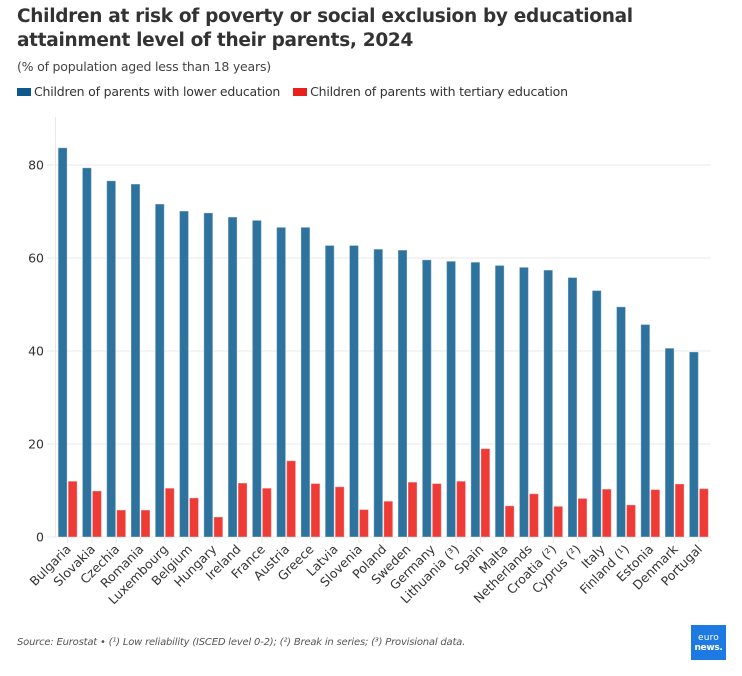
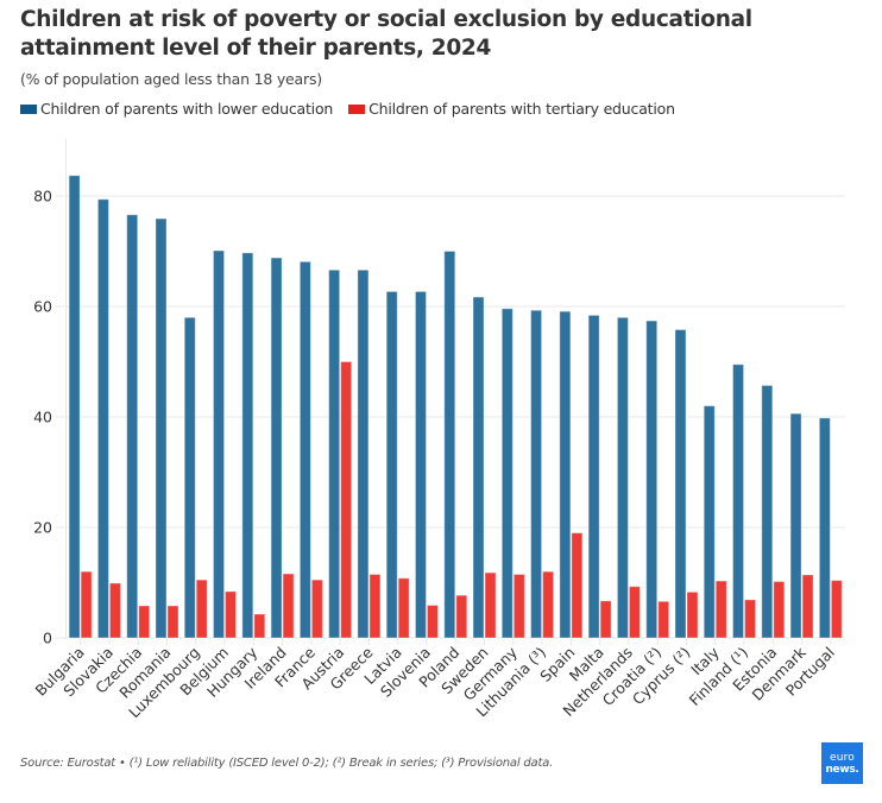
Children of parents with lower education/Luxembourg: 72 -> 58
Children of parents with tertiary education/Austria: 16 -> 50
Children of parents with lower education/Poland: 62 -> 70
Children of parents with lower education/Italy: 53 -> 42
